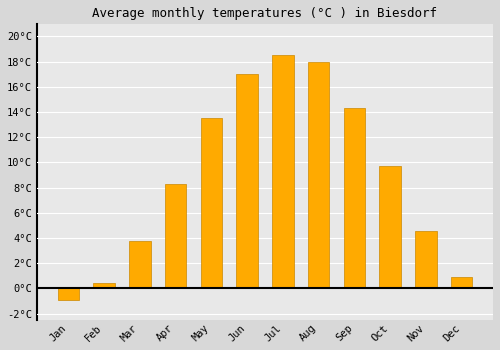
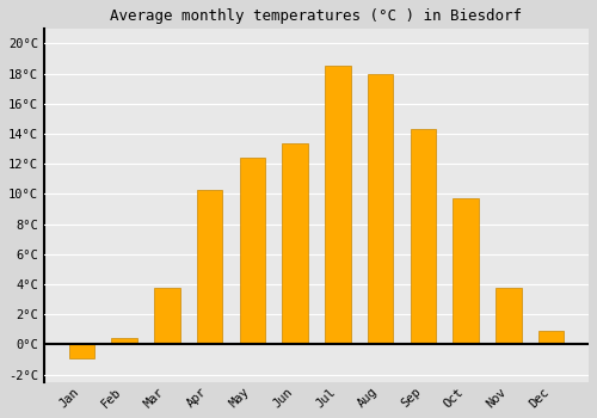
Apr: 8.3°C -> 10.3°C
May: 13.5°C -> 12.4°C
Jun: 17.0°C -> 13.4°C
Nov: 4.6°C -> 3.8°C
